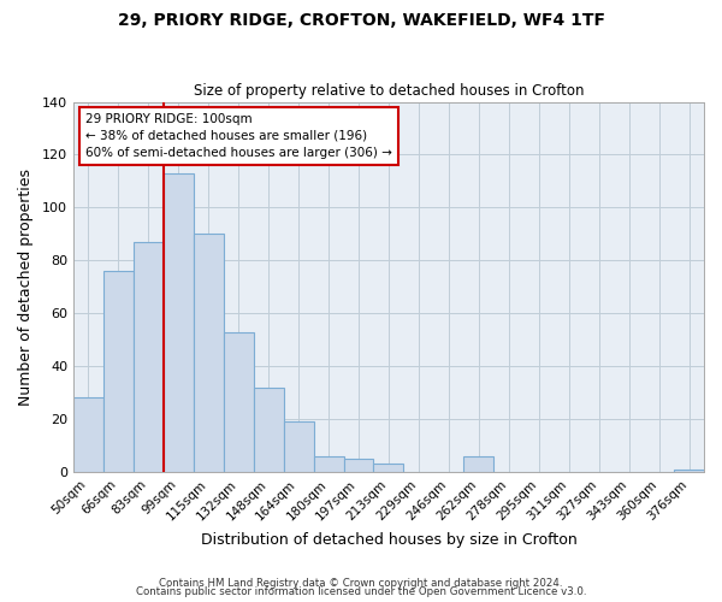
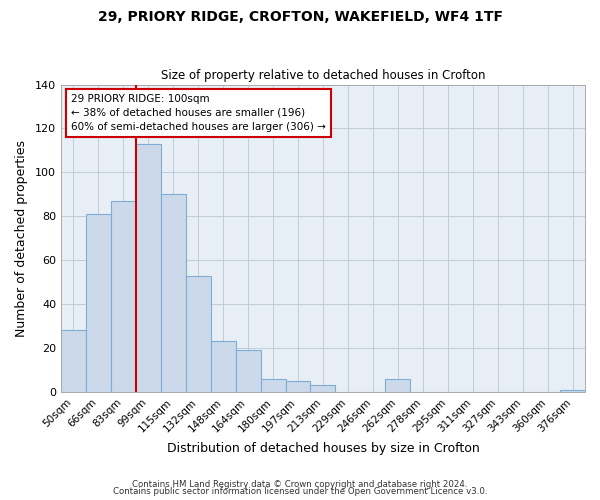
66sqm: 76 -> 81
148sqm: 32 -> 23
